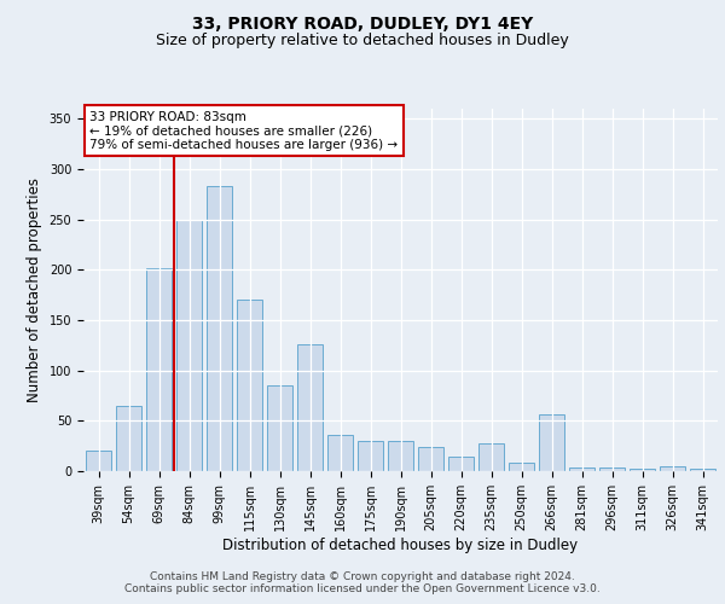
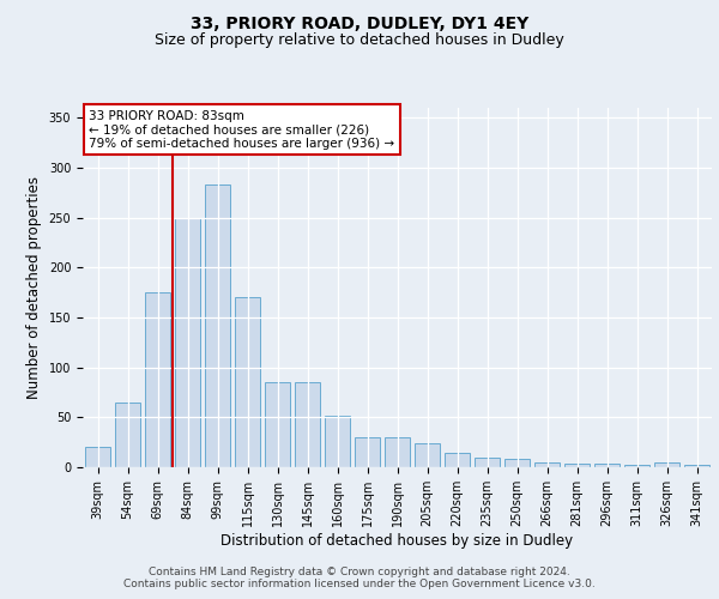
69sqm: 202 -> 175
145sqm: 126 -> 85
160sqm: 36 -> 52
235sqm: 28 -> 10
266sqm: 56 -> 5
